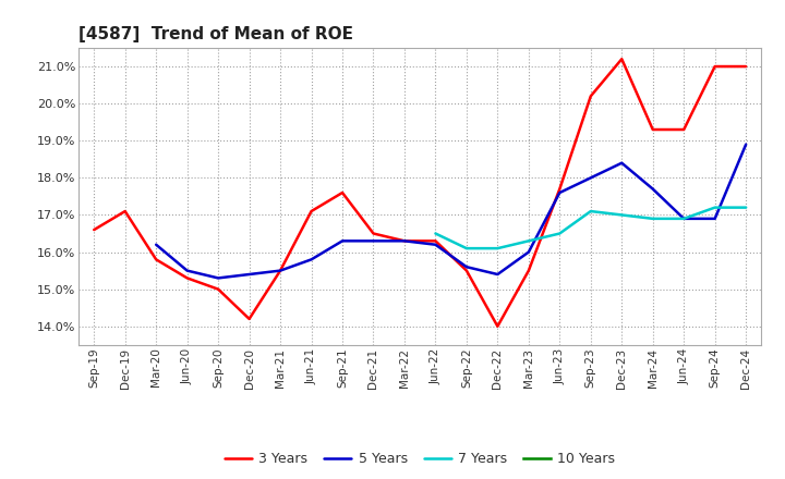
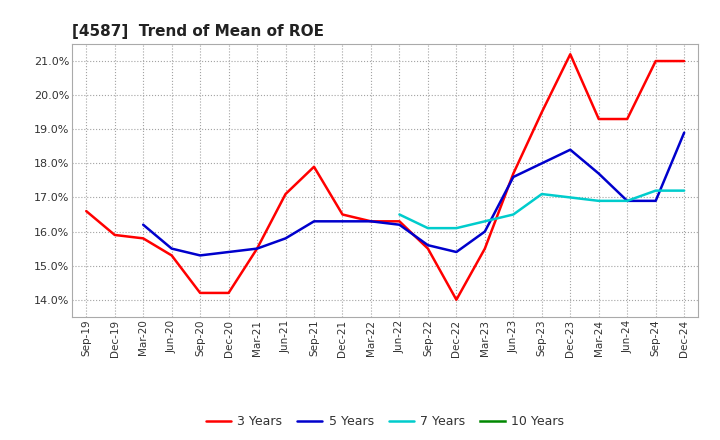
3 Years/Dec-19: 17.1% -> 15.9%
3 Years/Sep-20: 15.0% -> 14.2%
3 Years/Sep-21: 17.6% -> 17.9%
3 Years/Sep-23: 20.2% -> 19.5%
